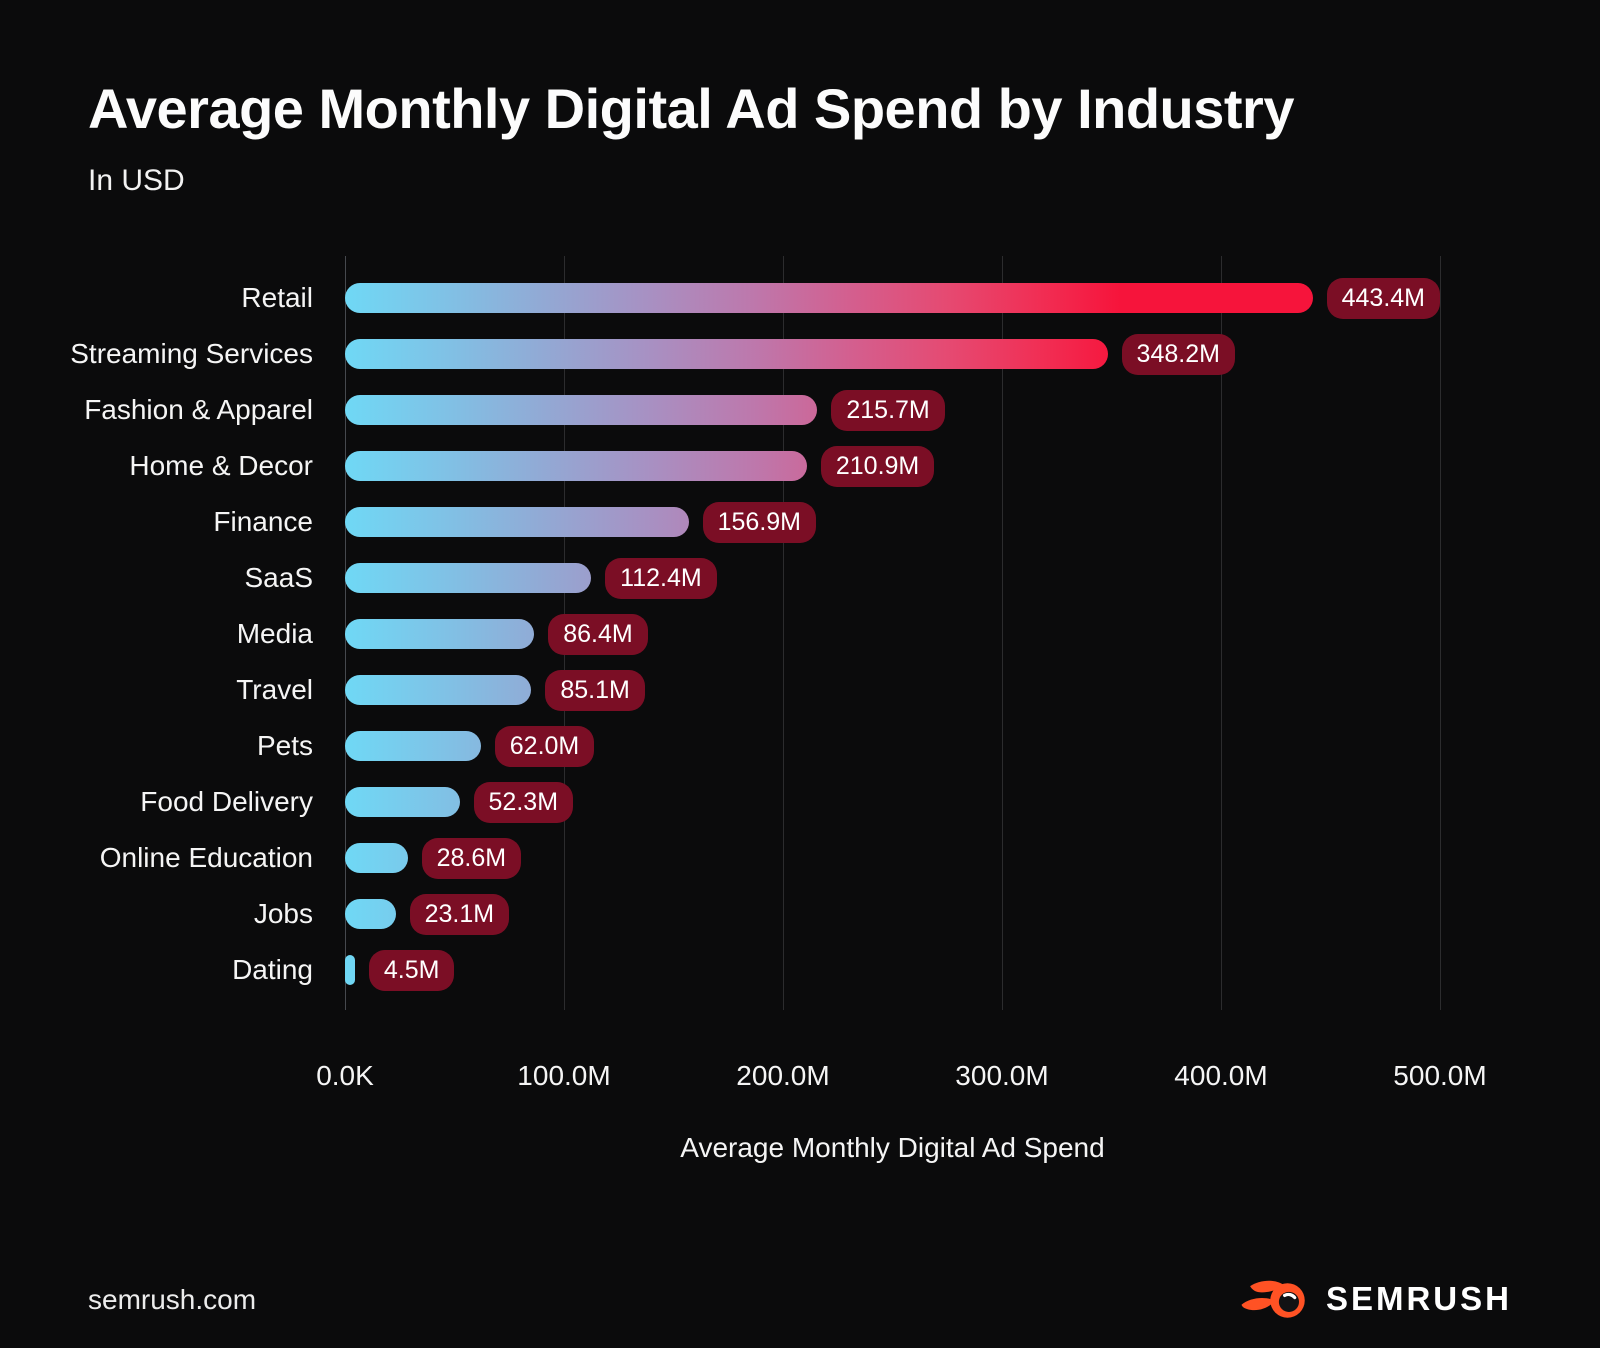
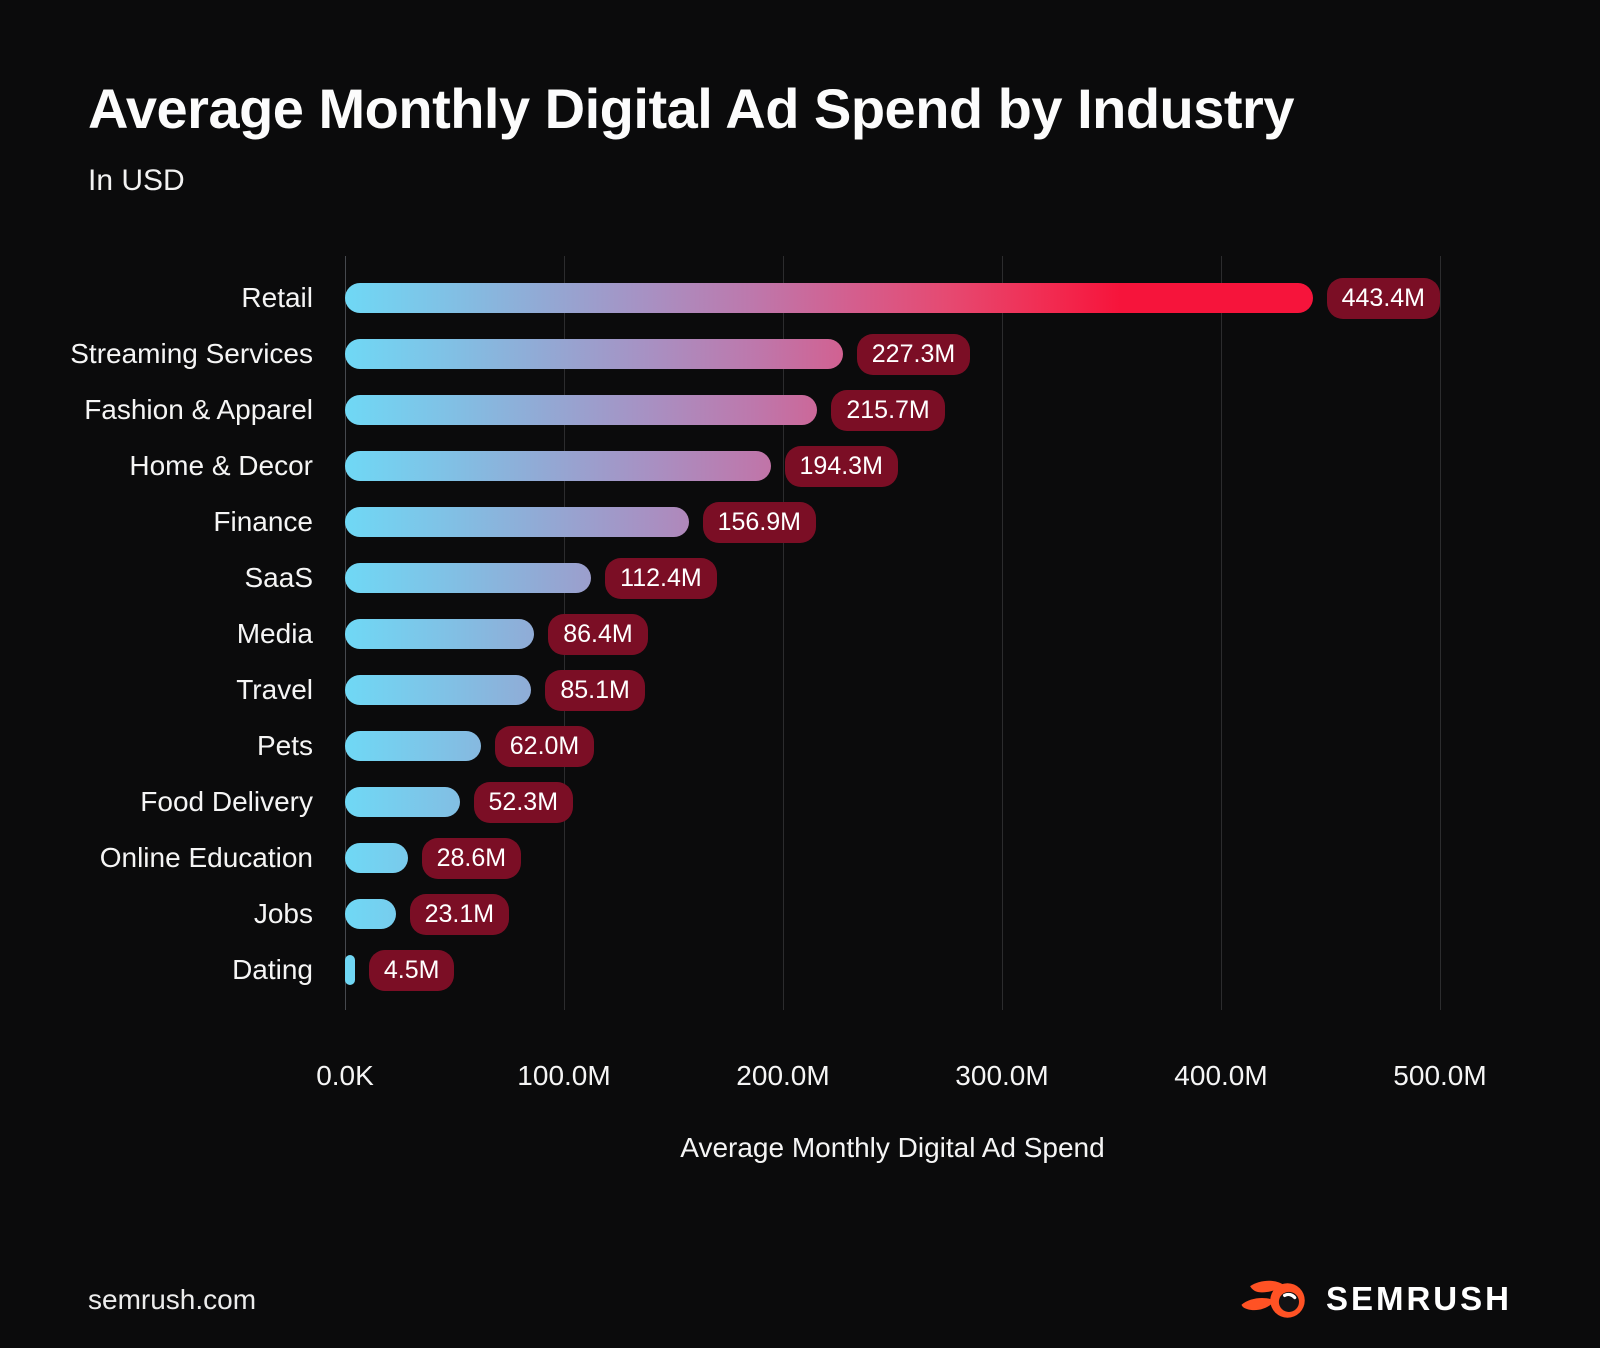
Streaming Services: 348.2M -> 227.3M
Home & Decor: 210.9M -> 194.3M
